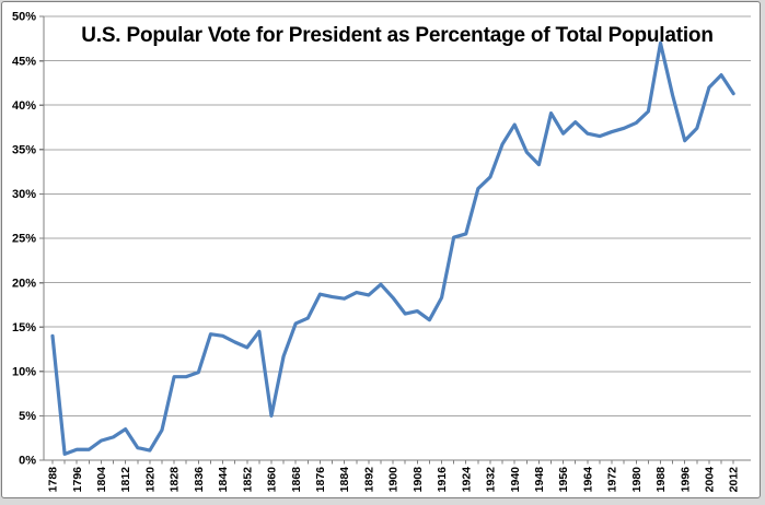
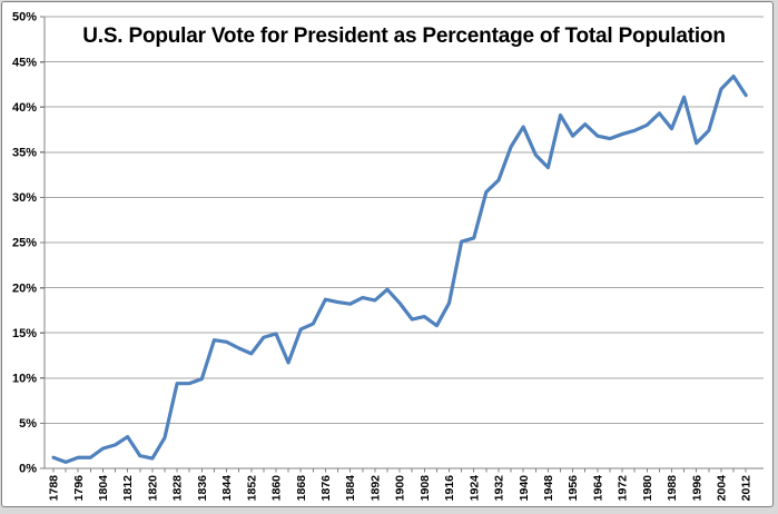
1788: 14% -> 1%
1860: 5% -> 15%
1988: 47% -> 38%
